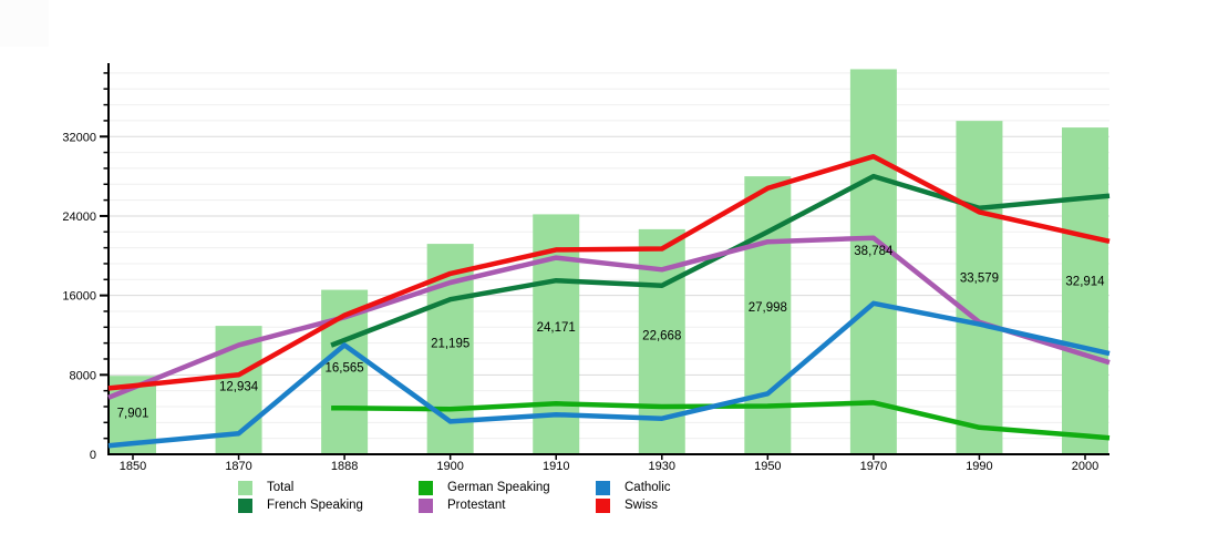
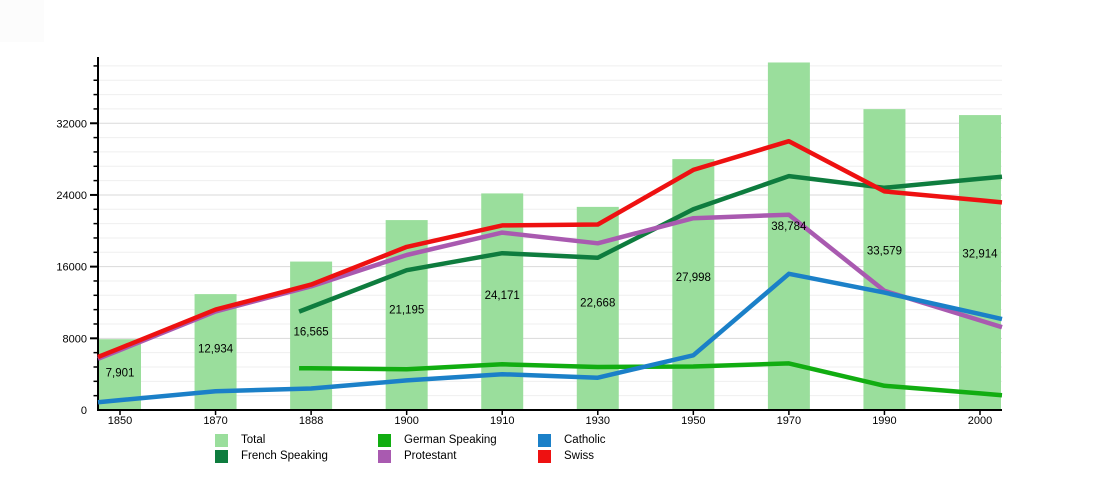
Swiss/1870: 8000 -> 11000
Catholic/1888: 11000 -> 2000
French Speaking/1970: 28000 -> 26000
Swiss/2000: 22000 -> 23000
